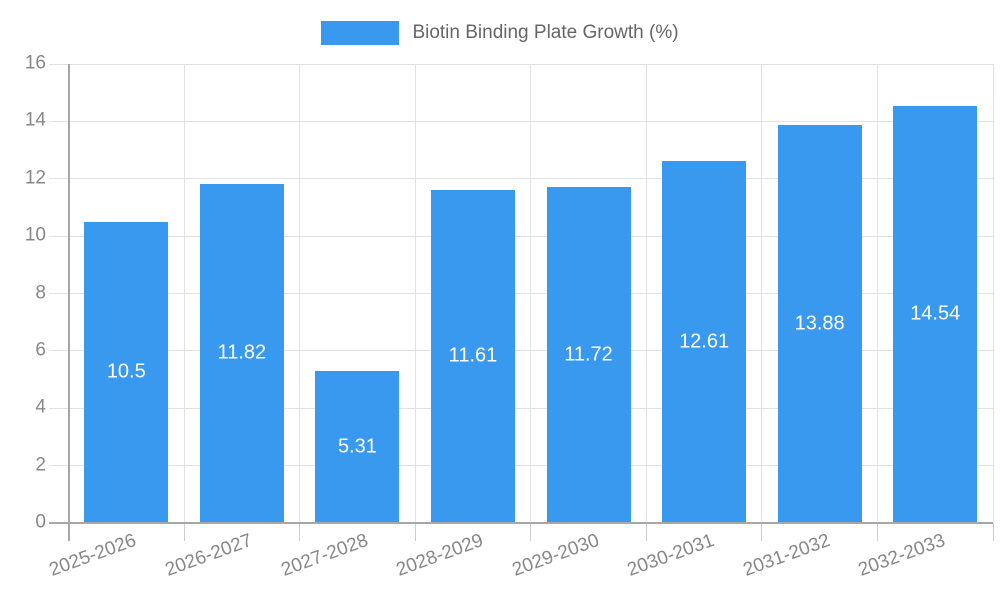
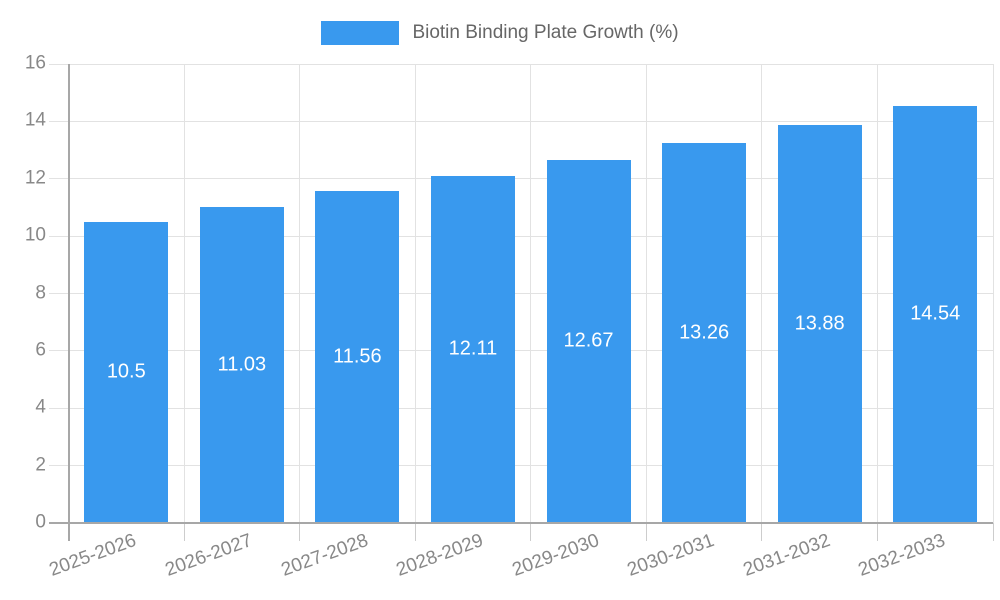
2026-2027: 11.82 -> 11.03
2027-2028: 5.31 -> 11.56
2028-2029: 11.61 -> 12.11
2029-2030: 11.72 -> 12.67
2030-2031: 12.61 -> 13.26
